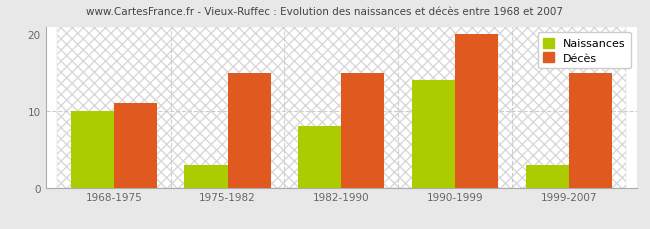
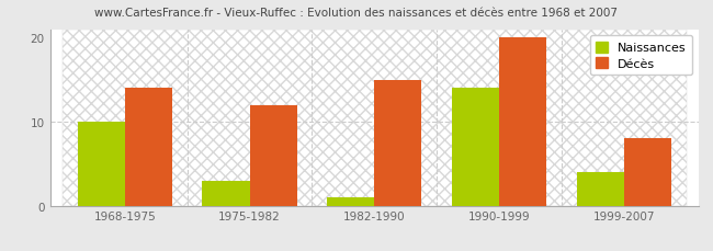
Décès/1968-1975: 11 -> 14
Décès/1975-1982: 15 -> 12
Naissances/1982-1990: 8 -> 1
Naissances/1999-2007: 3 -> 4
Décès/1999-2007: 15 -> 8
